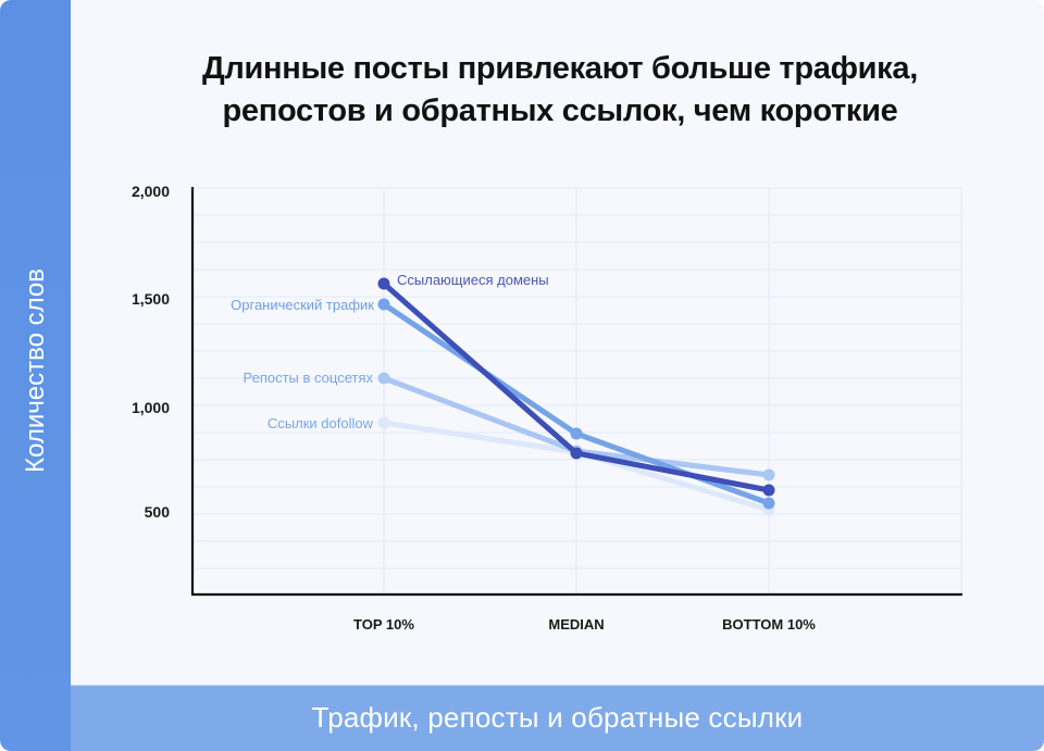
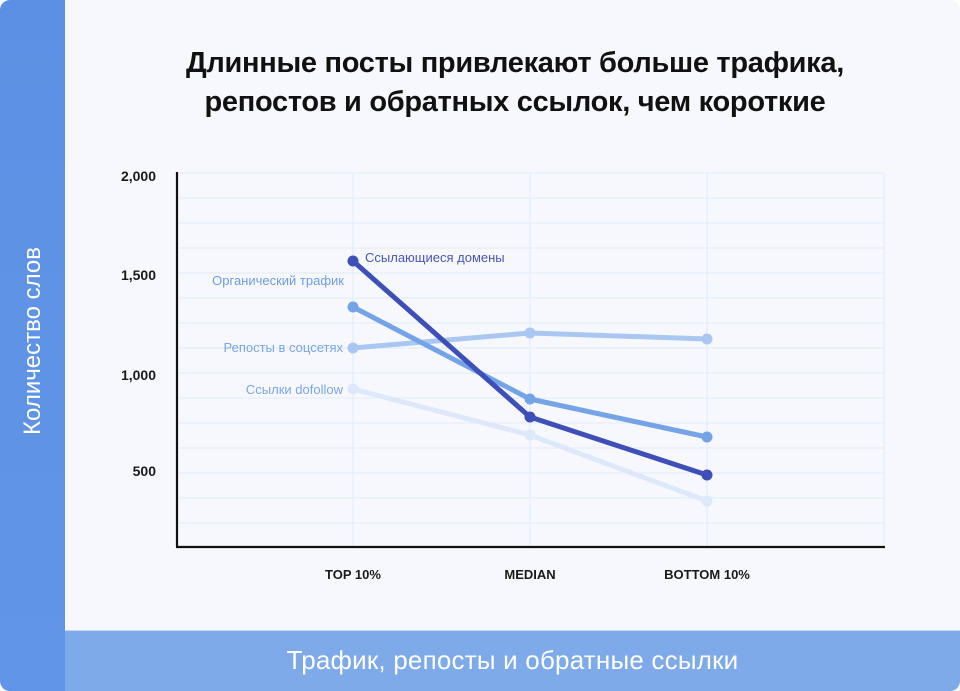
Органический трафик/TOP 10%: 1460 -> 1330
Репосты в соцсетях/MEDIAN: 790 -> 1200
Ссылки dofollow/MEDIAN: 780 -> 690
Ссылающиеся домены/BOTTOM 10%: 610 -> 490
Органический трафик/BOTTOM 10%: 550 -> 680
Репосты в соцсетях/BOTTOM 10%: 680 -> 1170
Ссылки dofollow/BOTTOM 10%: 520 -> 360
